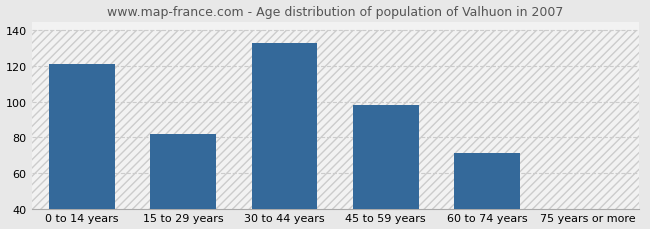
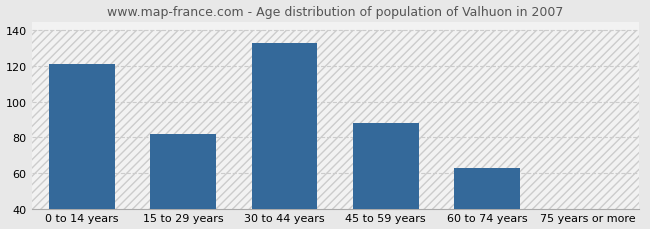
45 to 59 years: 98 -> 88
60 to 74 years: 71 -> 63
